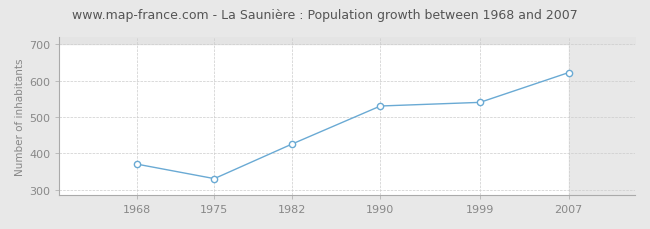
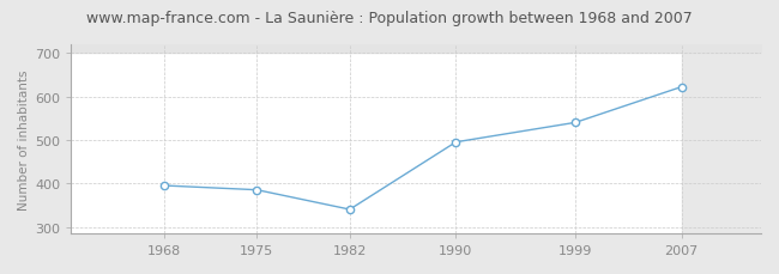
1968: 370 -> 395
1975: 330 -> 385
1982: 425 -> 340
1990: 530 -> 495
